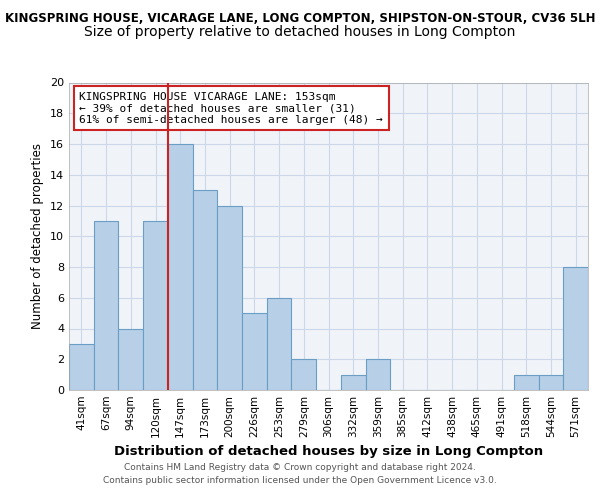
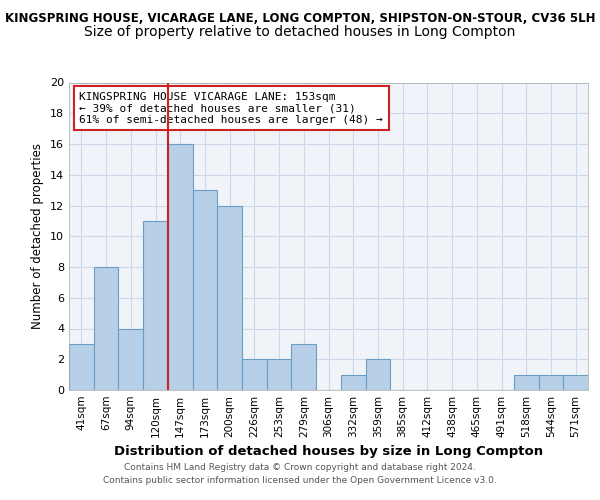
67sqm: 11 -> 8
226sqm: 5 -> 2
253sqm: 6 -> 2
279sqm: 2 -> 3
571sqm: 8 -> 1
